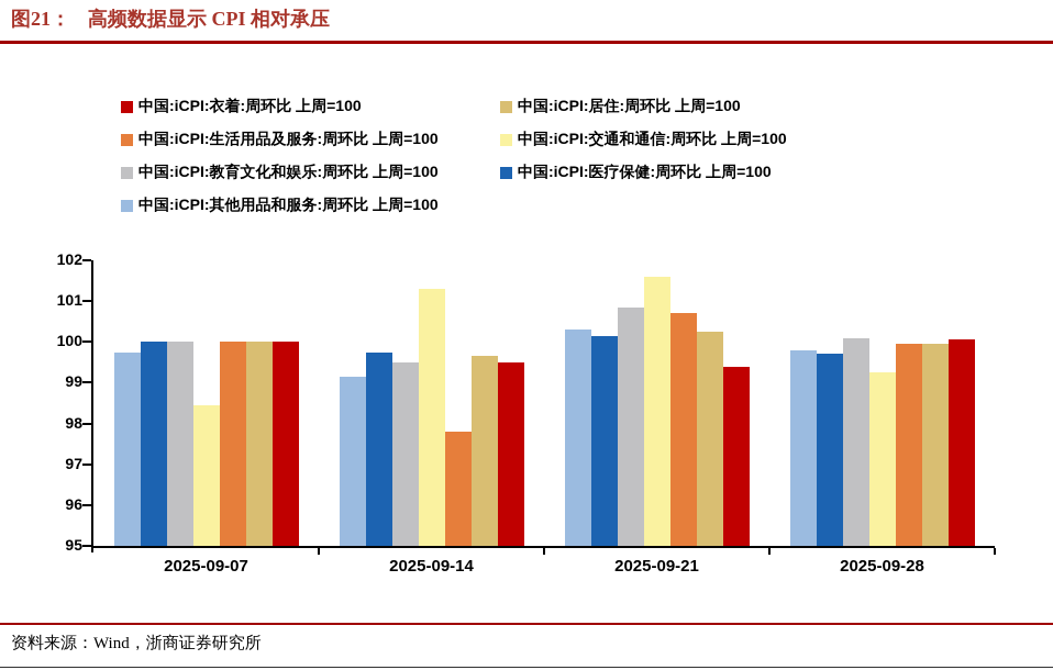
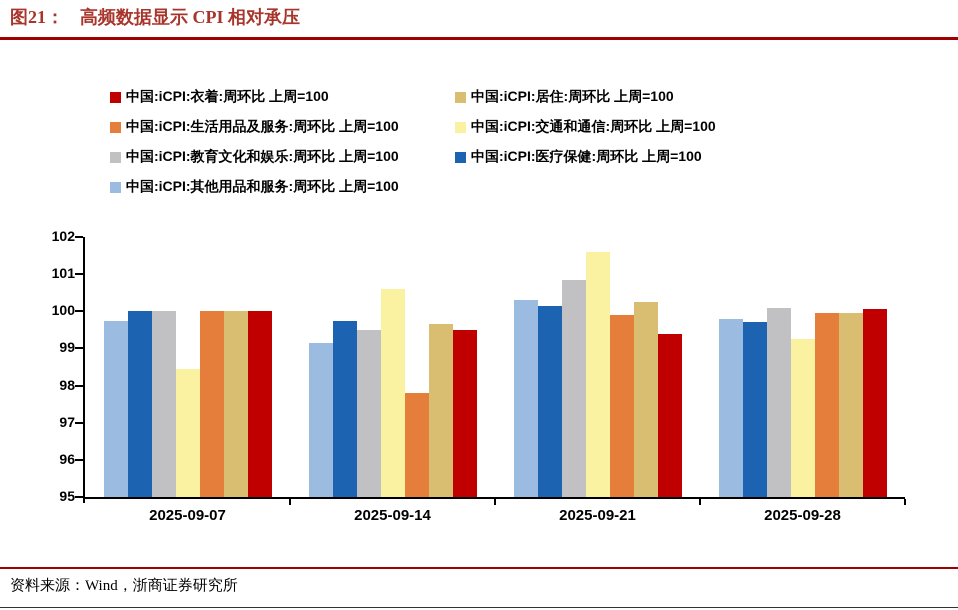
中国:iCPI:交通和通信:周环比 上周=100/2025-09-14: 101.3 -> 100.6
中国:iCPI:生活用品及服务:周环比 上周=100/2025-09-21: 100.7 -> 99.9
